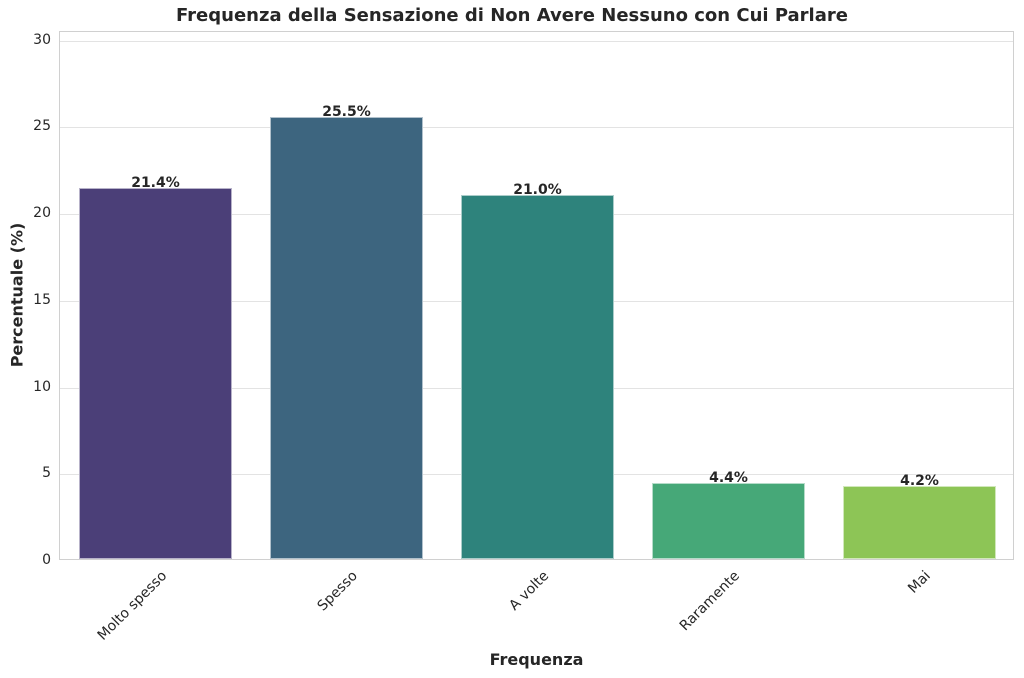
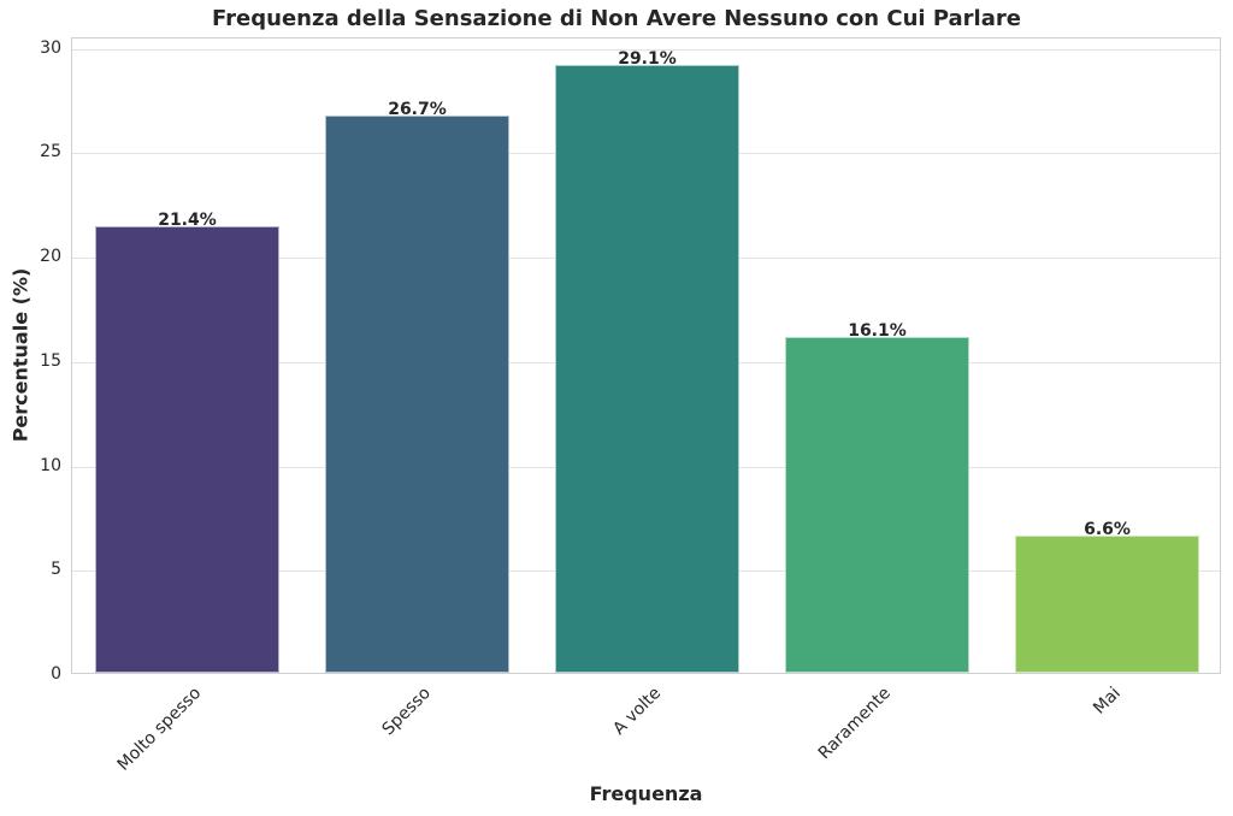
Spesso: 25.5% -> 26.7%
A volte: 21.0% -> 29.1%
Raramente: 4.4% -> 16.1%
Mai: 4.2% -> 6.6%
